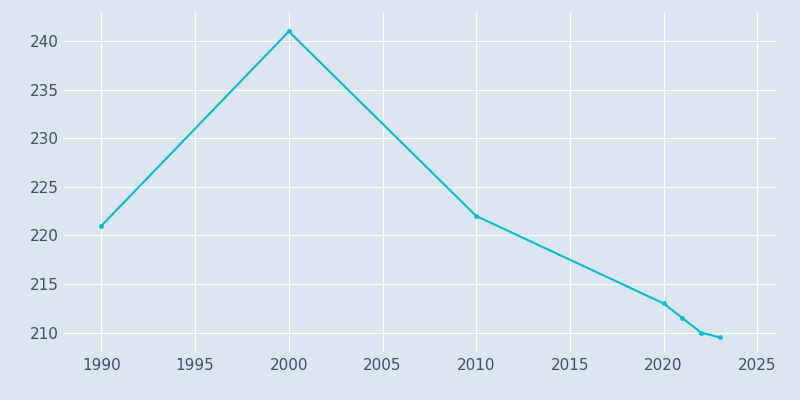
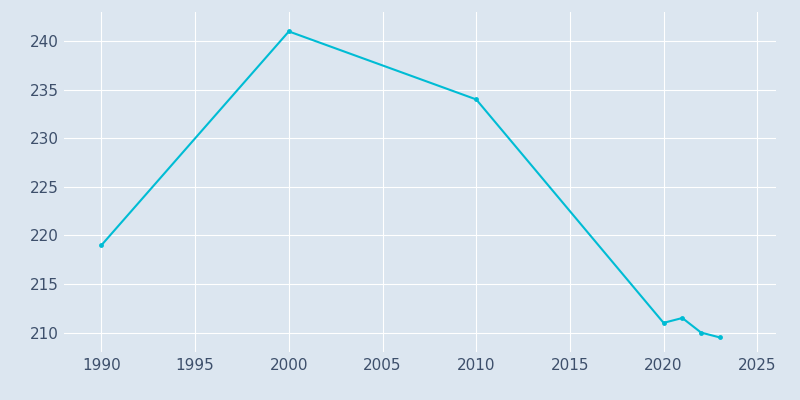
1990: 221.0 -> 219.0
2010: 222.0 -> 234.0
2020: 213.0 -> 211.0
